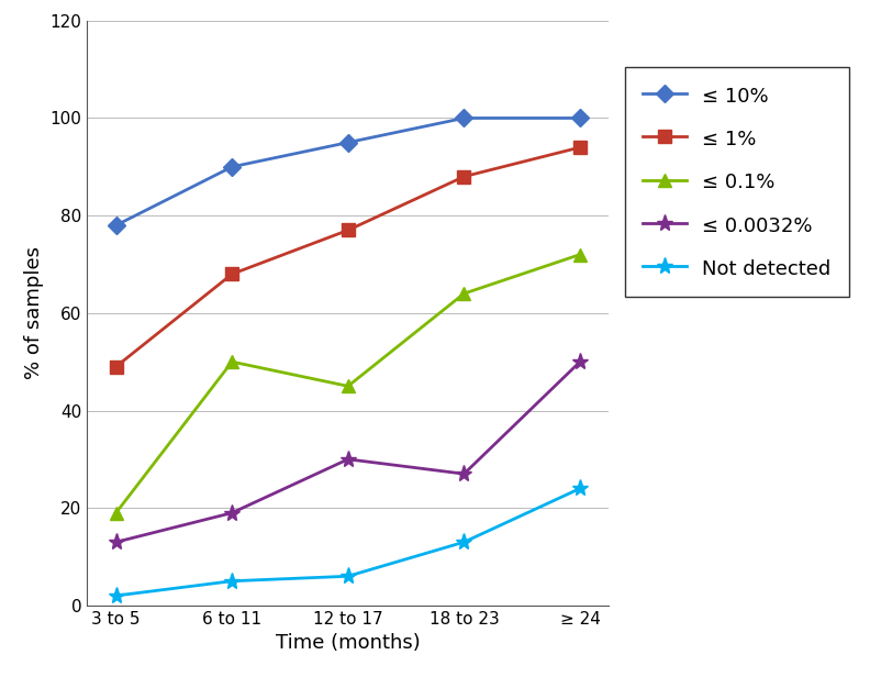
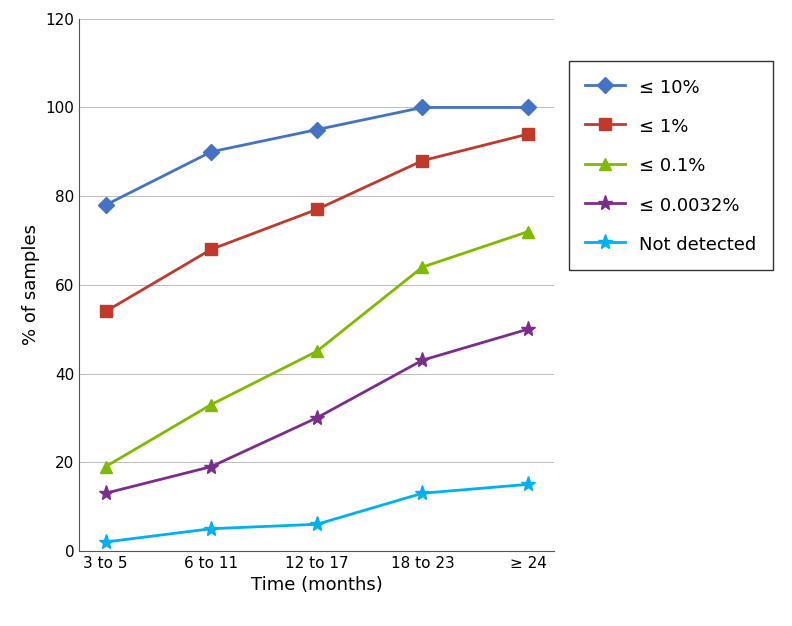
≤ 1%/3 to 5: 49 -> 54
≤ 0.1%/6 to 11: 50 -> 33
≤ 0.0032%/18 to 23: 27 -> 43
Not detected/≥ 24: 24 -> 15
